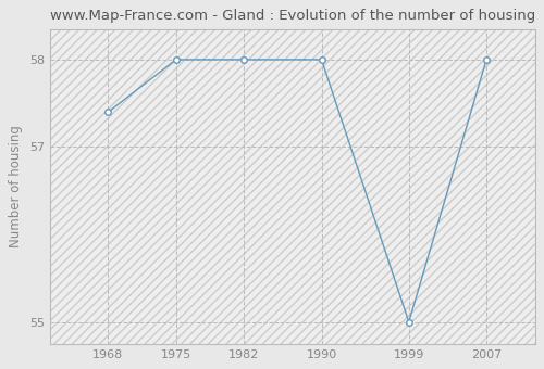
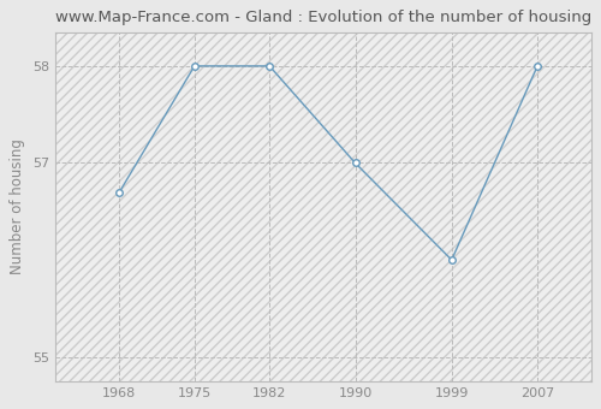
1968: 57.4 -> 56.7
1990: 58.0 -> 57.0
1999: 55.0 -> 56.0
